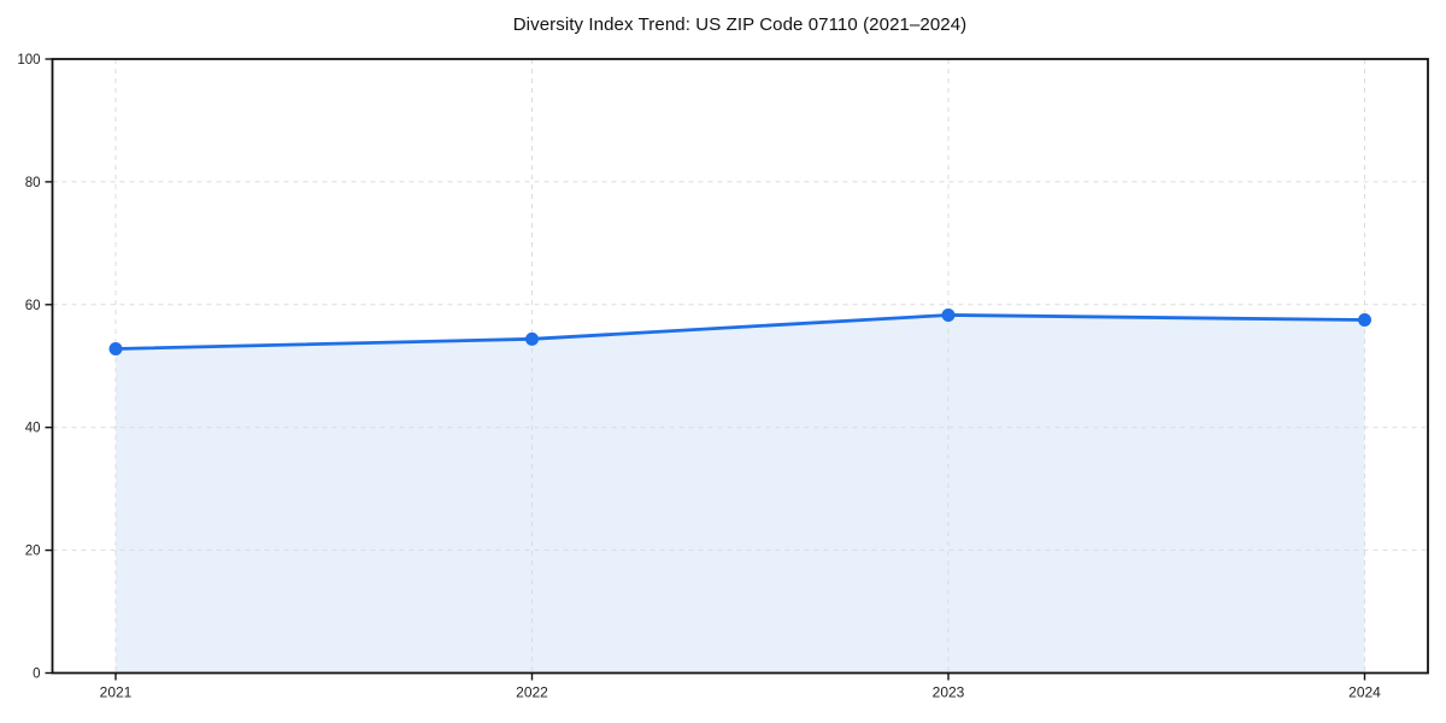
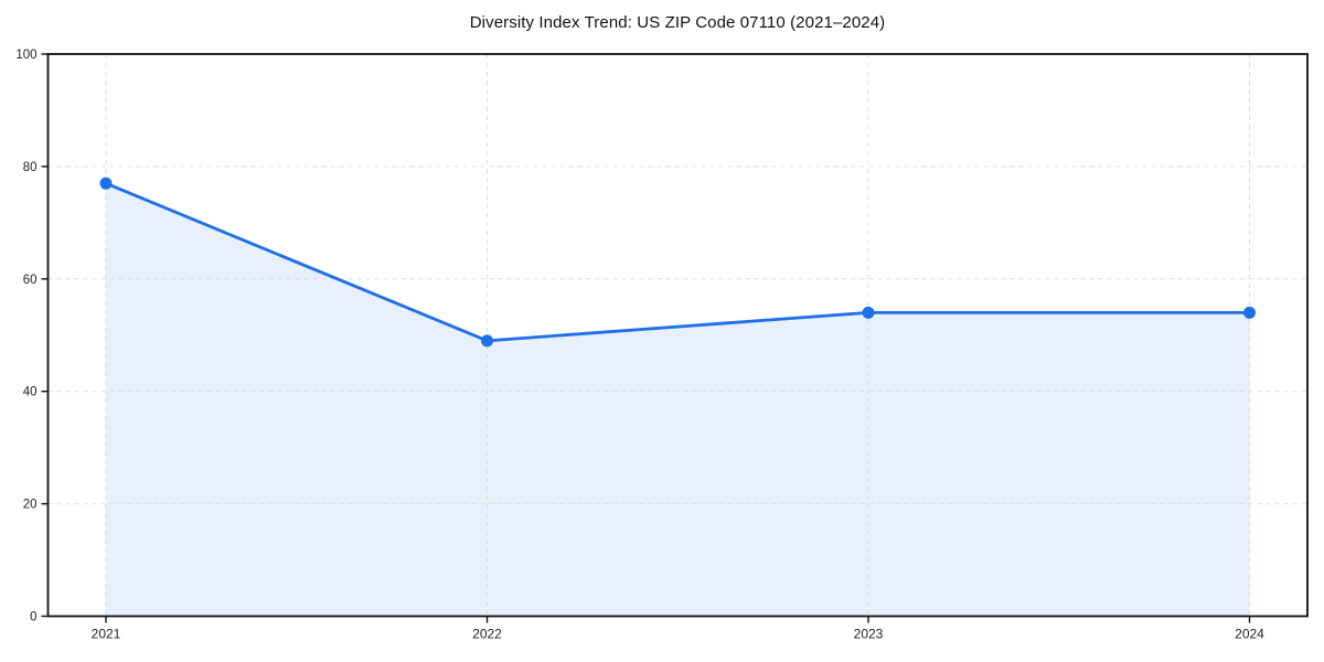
2021: 53 -> 77
2022: 54 -> 49
2023: 58 -> 54
2024: 58 -> 54
